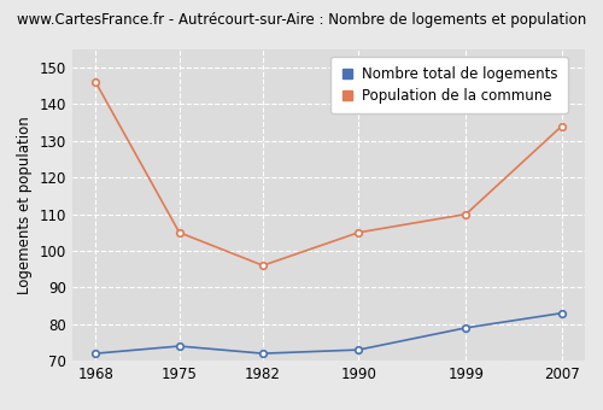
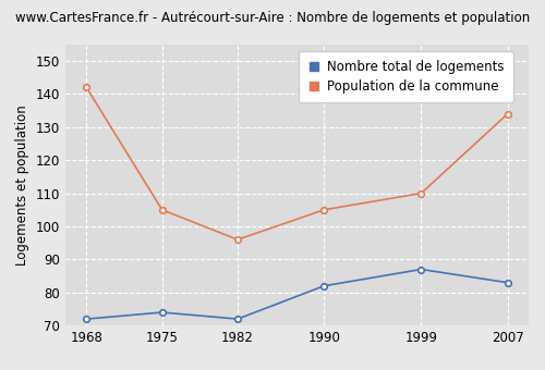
Population de la commune/1968: 146 -> 142
Nombre total de logements/1990: 73 -> 82
Nombre total de logements/1999: 79 -> 87
